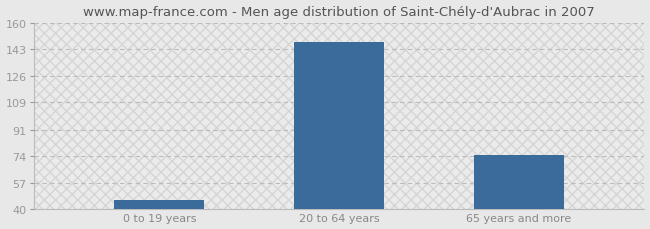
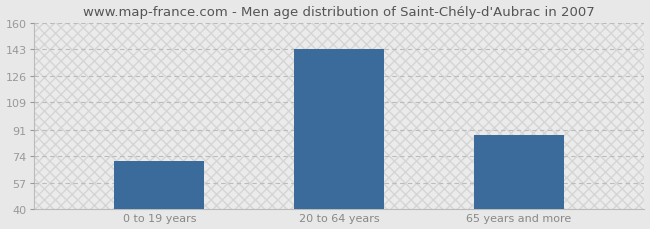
0 to 19 years: 46 -> 71
20 to 64 years: 148 -> 143
65 years and more: 75 -> 88
